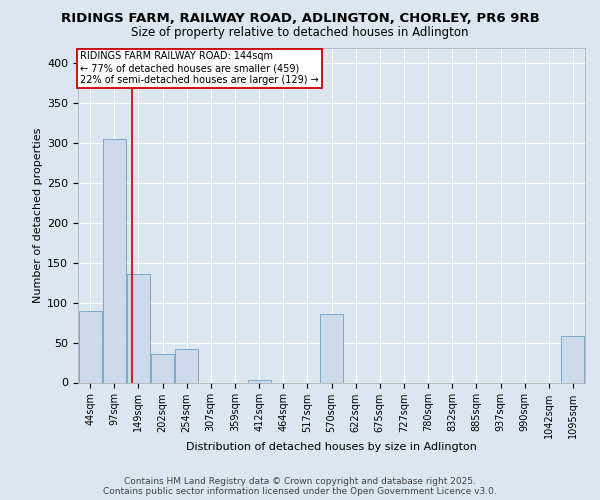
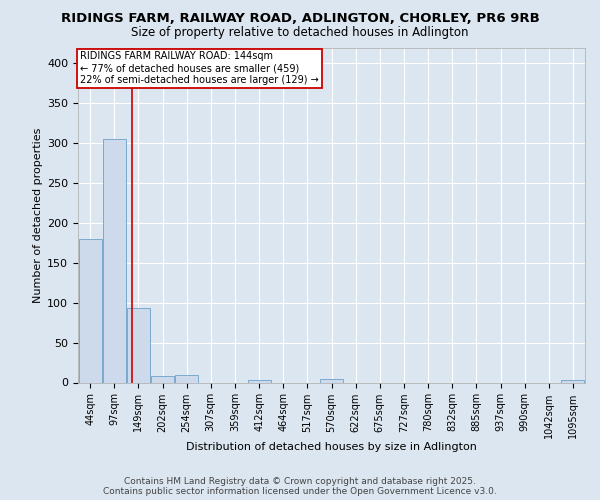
44sqm: 90 -> 180
149sqm: 136 -> 93
202sqm: 36 -> 8
254sqm: 42 -> 9
570sqm: 86 -> 4
1095sqm: 58 -> 3
